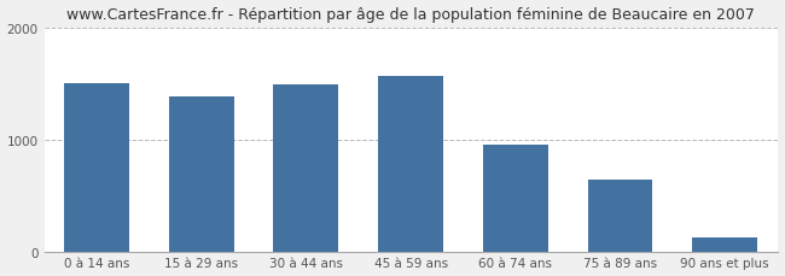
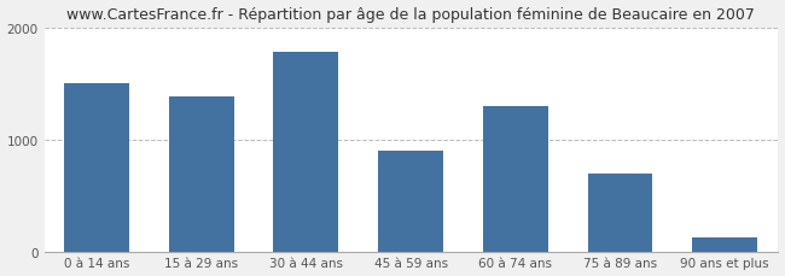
30 à 44 ans: 1490 -> 1780
45 à 59 ans: 1570 -> 900
60 à 74 ans: 950 -> 1300
75 à 89 ans: 640 -> 700
